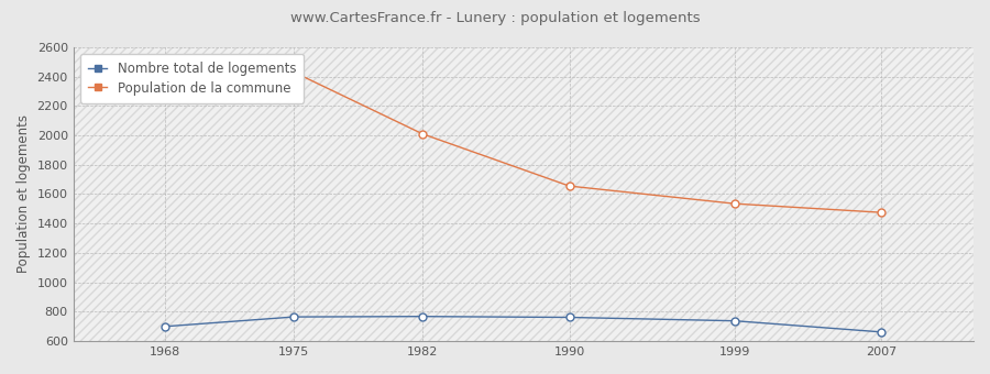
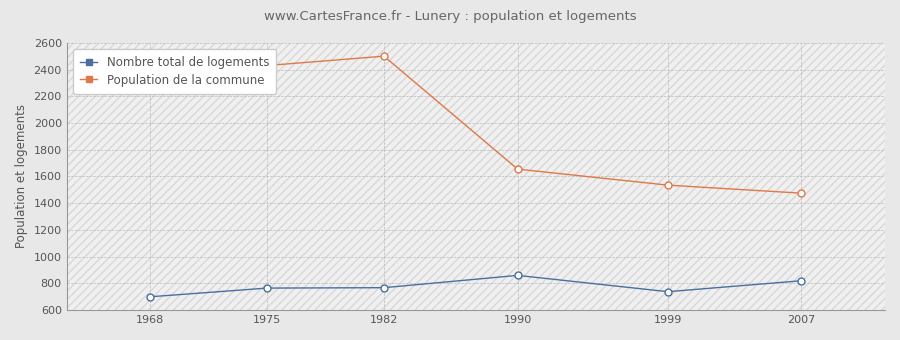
Population de la commune/1982: 2010 -> 2500
Nombre total de logements/1990: 760 -> 860
Nombre total de logements/2007: 660 -> 820
